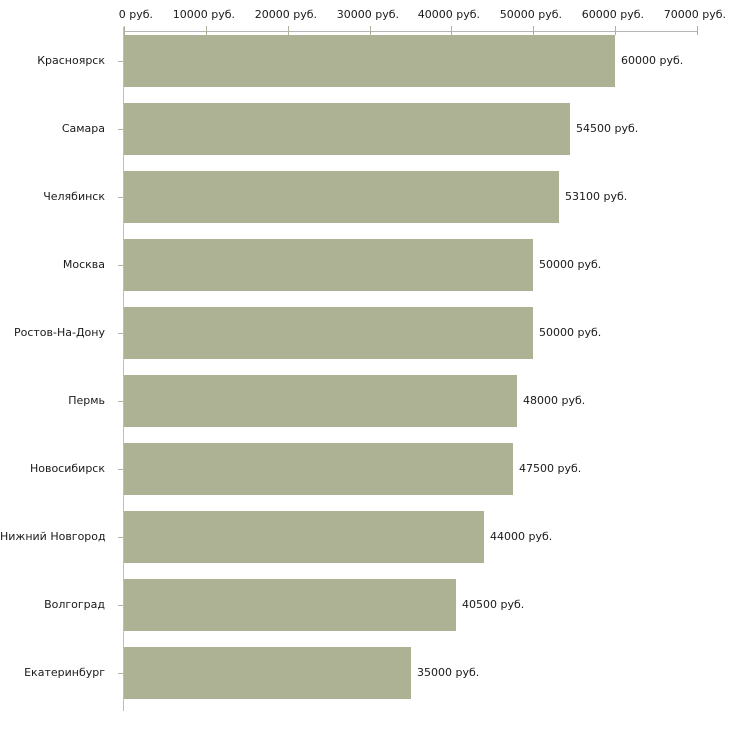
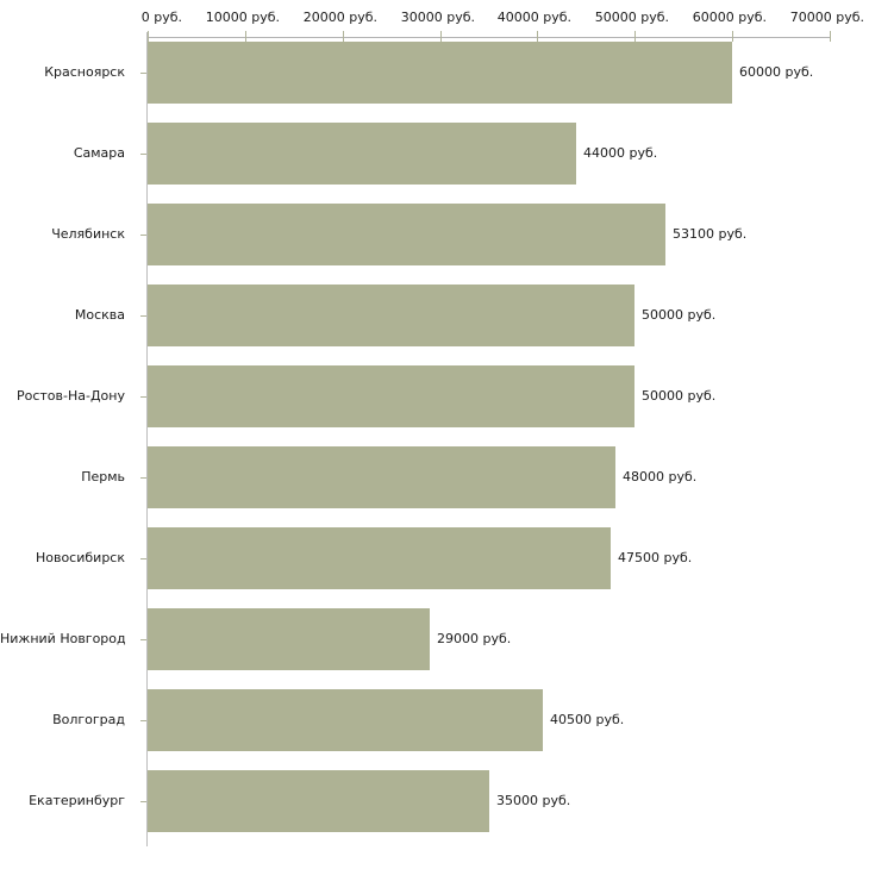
Самара: 54500 -> 44000
Нижний Новгород: 44000 -> 29000
